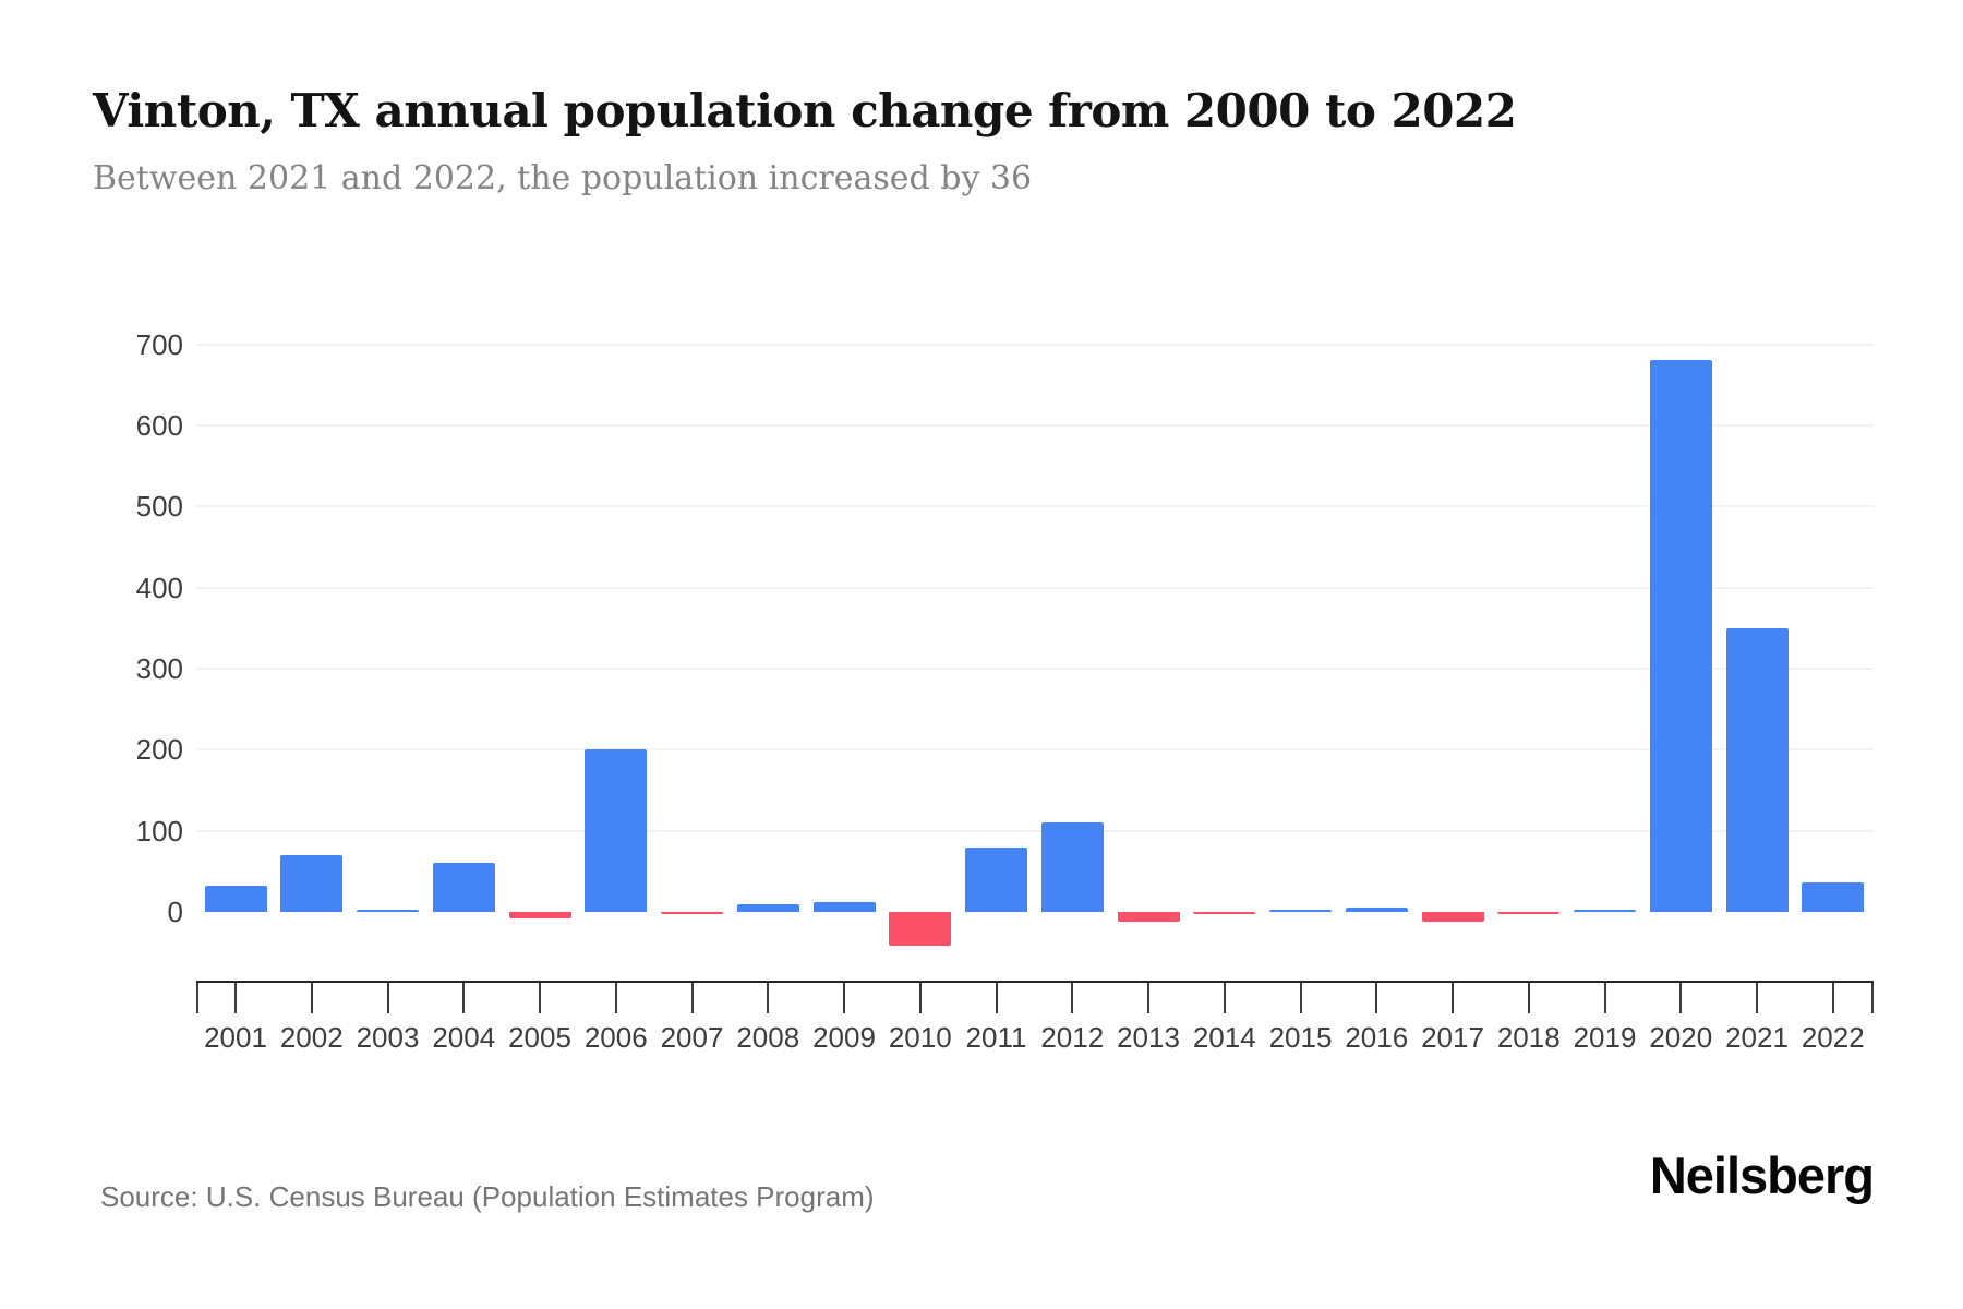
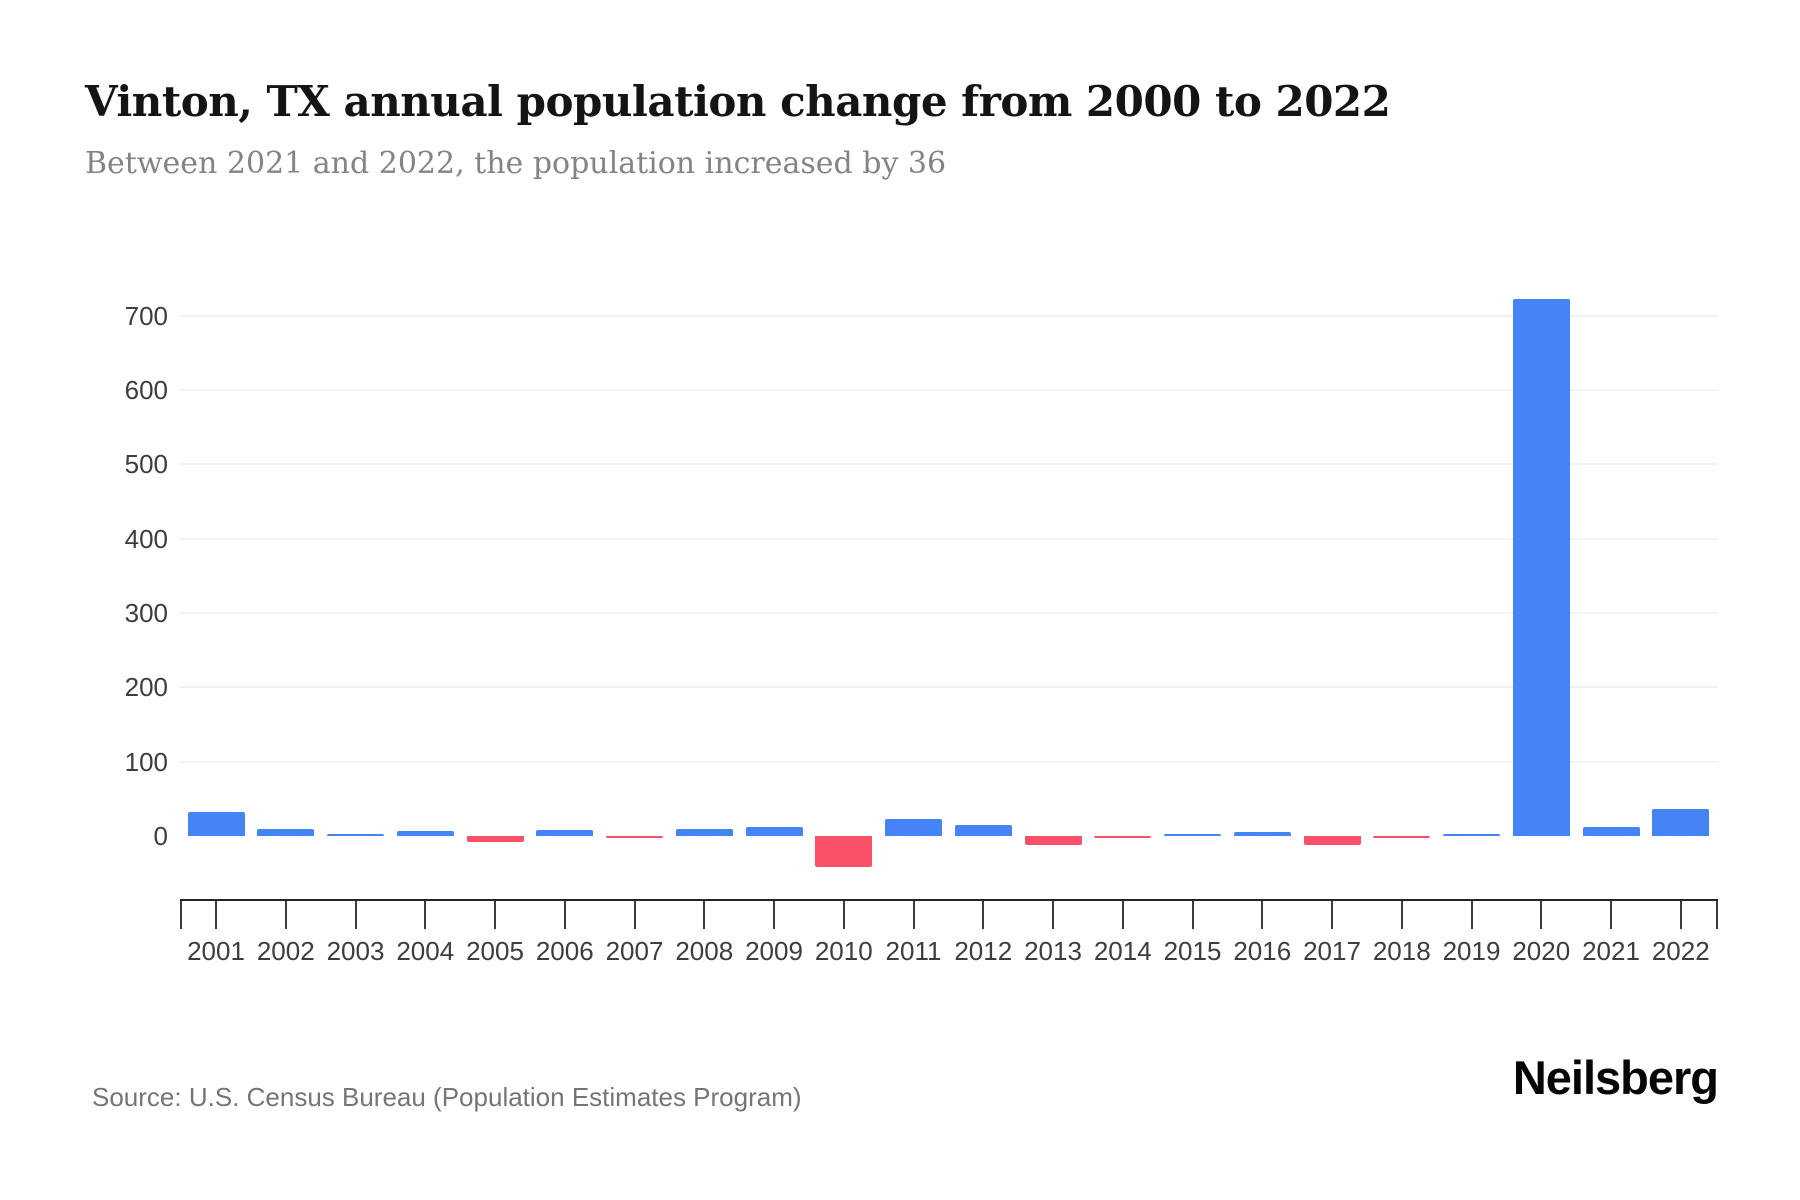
2002: 70 -> 10
2004: 60 -> 10
2006: 200 -> 10
2011: 80 -> 20
2012: 110 -> 20
2020: 680 -> 720
2021: 350 -> 10
